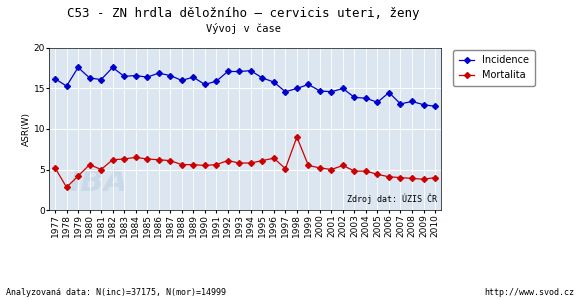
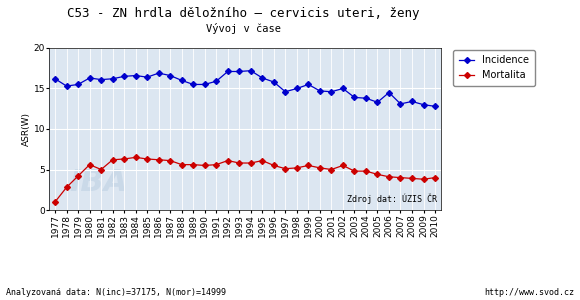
Mortalita/1977: 5.2 -> 1.0
Incidence/1979: 17.6 -> 15.5
Incidence/1982: 17.6 -> 16.2
Incidence/1989: 16.4 -> 15.5
Mortalita/1996: 6.4 -> 5.5
Mortalita/1998: 9.0 -> 5.2
